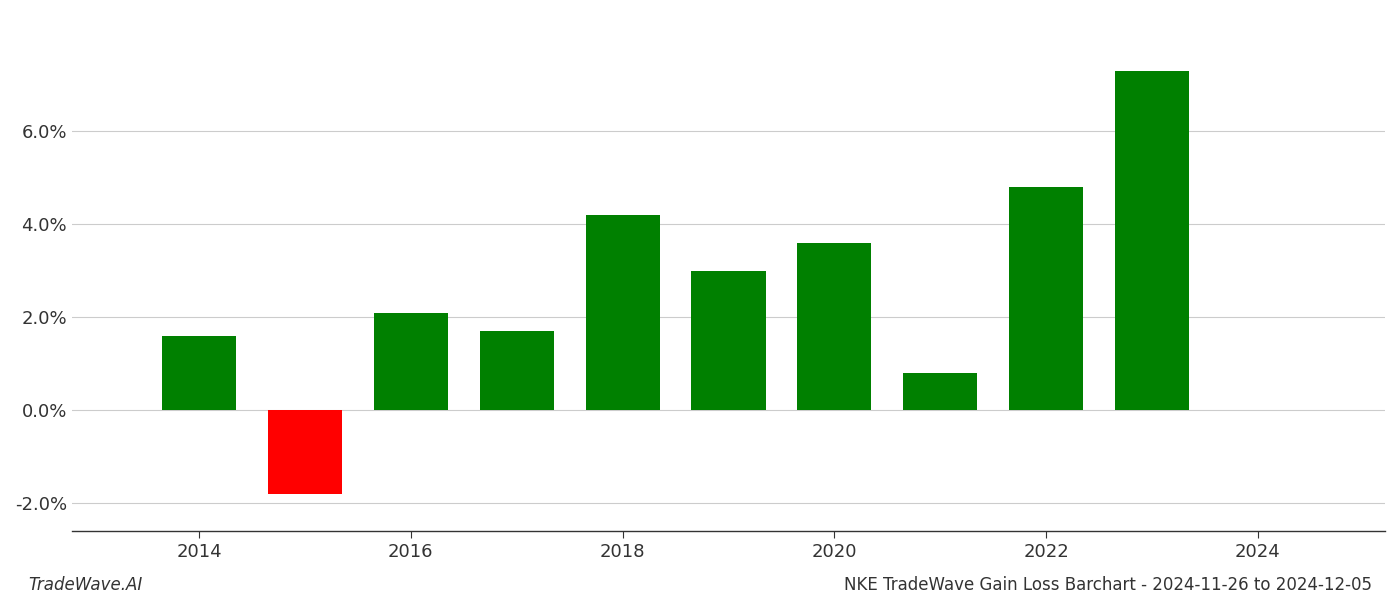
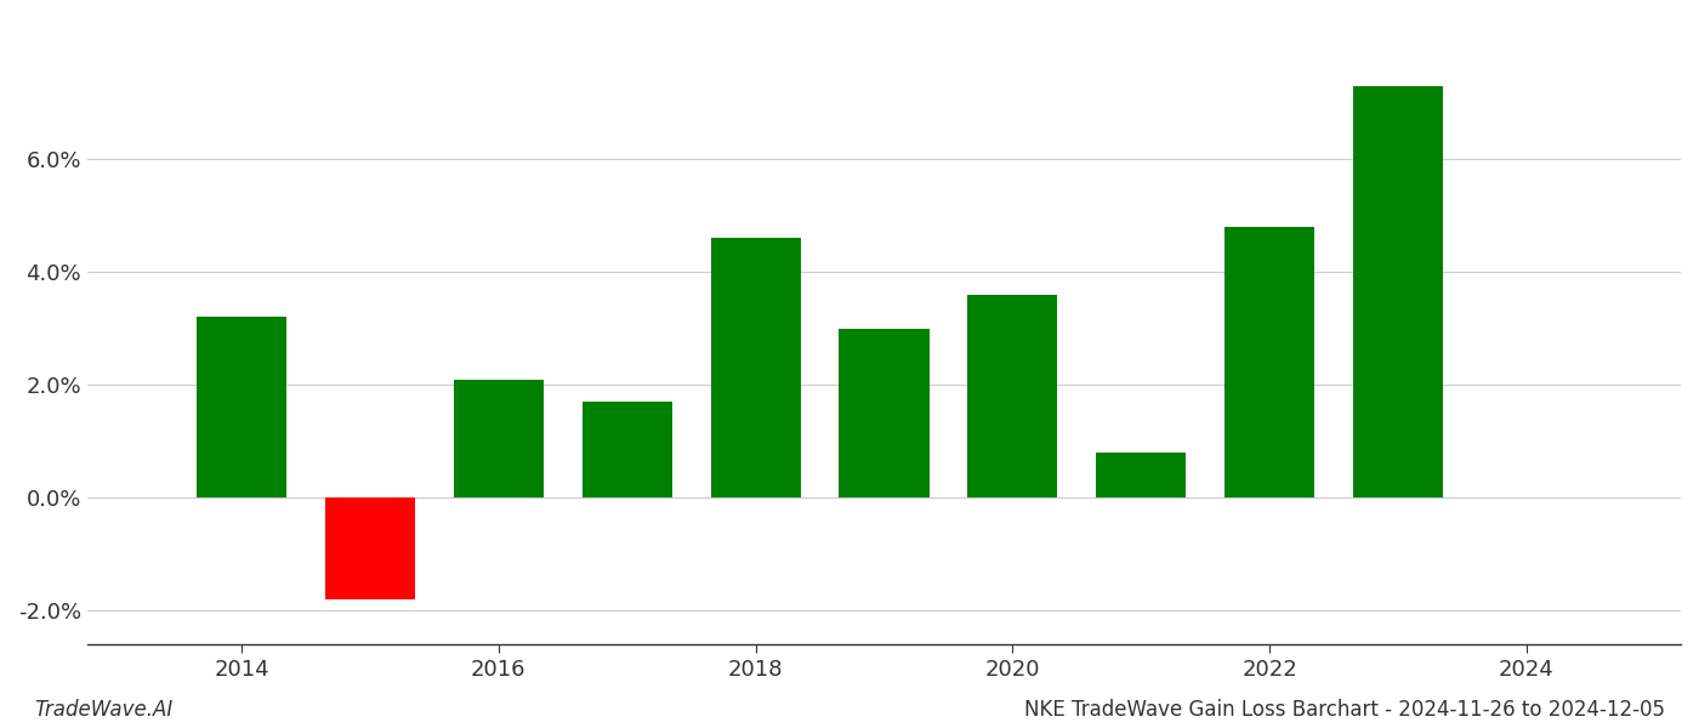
2014: 1.6% -> 3.2%
2018: 4.2% -> 4.6%
